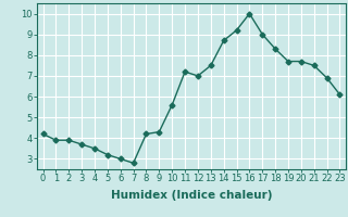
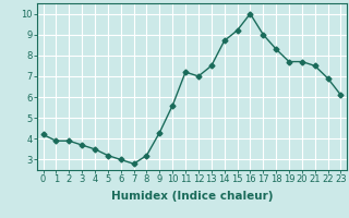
8: 4.2 -> 3.2
